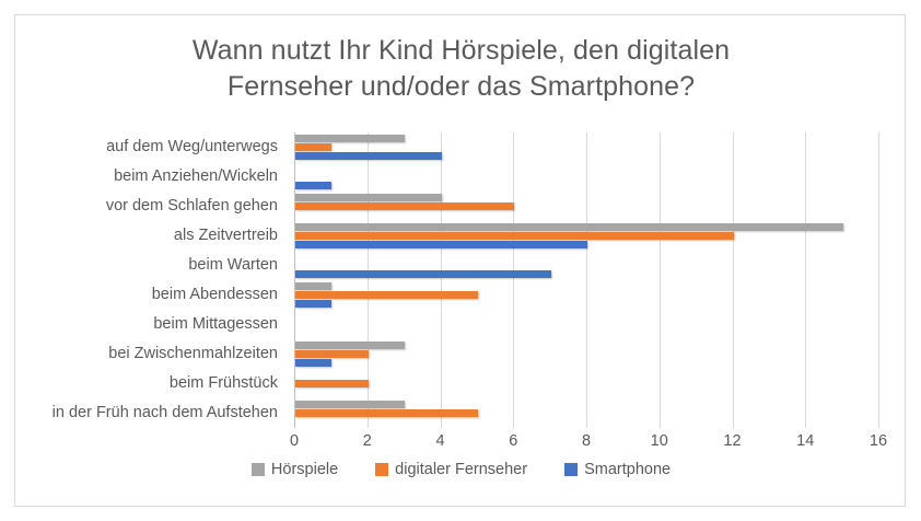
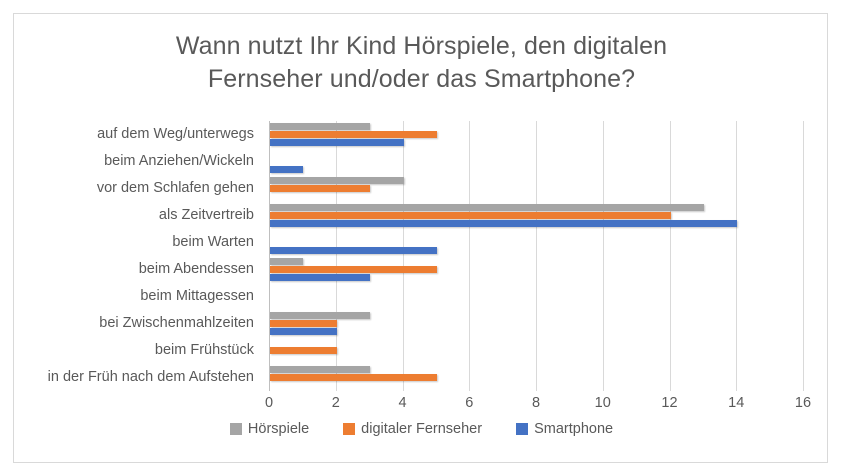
digitaler Fernseher/auf dem Weg/unterwegs: 1 -> 5
digitaler Fernseher/vor dem Schlafen gehen: 6 -> 3
Hörspiele/als Zeitvertreib: 15 -> 13
Smartphone/als Zeitvertreib: 8 -> 14
Smartphone/beim Warten: 7 -> 5
Smartphone/beim Abendessen: 1 -> 3
Smartphone/bei Zwischenmahlzeiten: 1 -> 2
